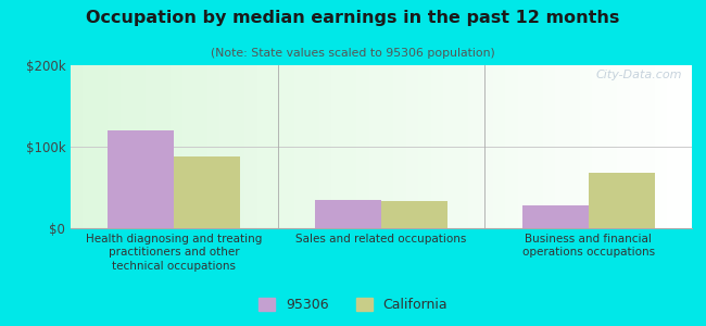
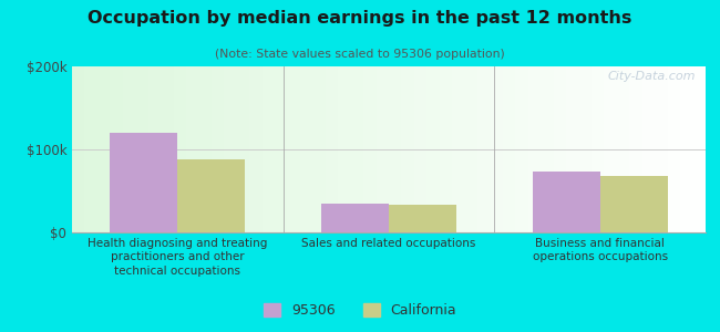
95306/Business and financial operations occupations: $28k -> $74k
